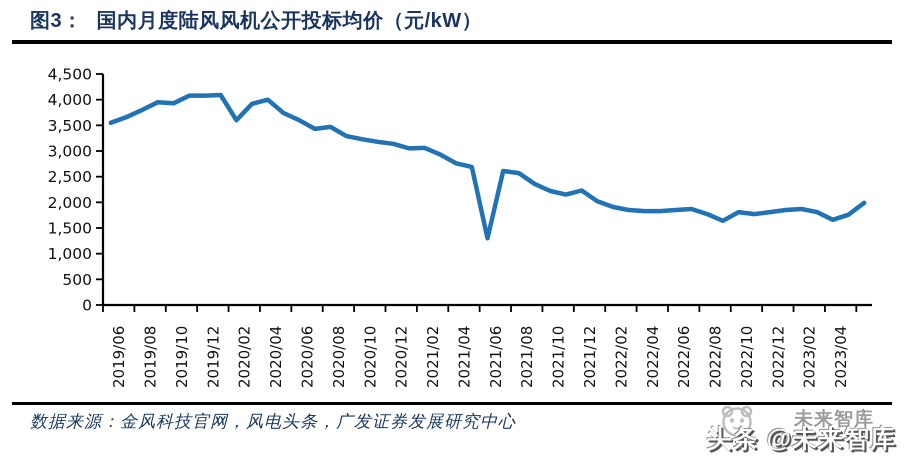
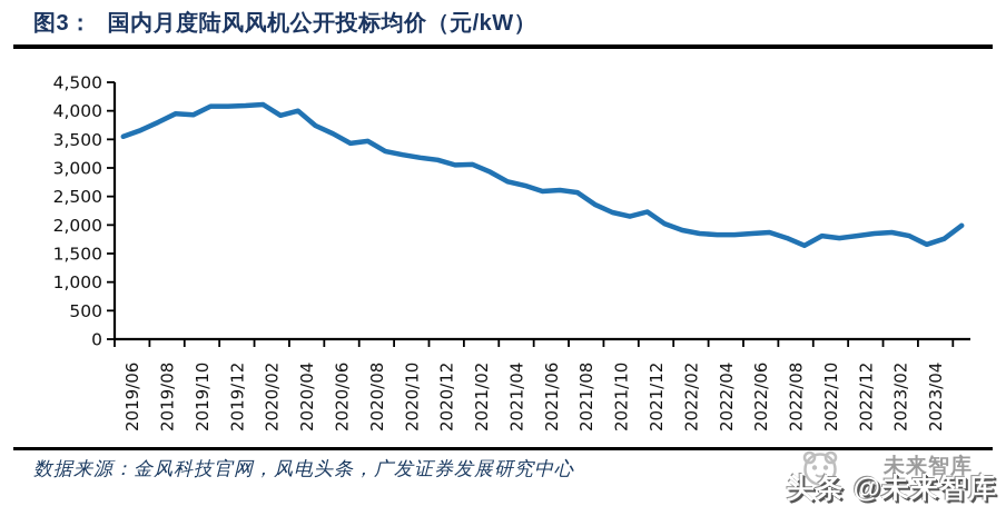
2020/02: 3600 -> 4100
2021/06: 1300 -> 2600
